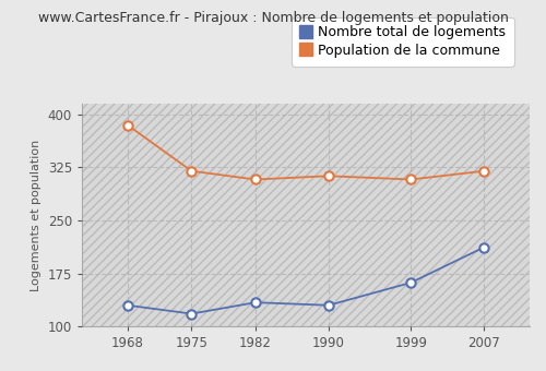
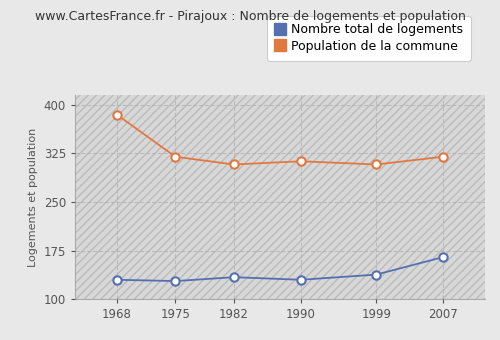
Nombre total de logements/1975: 118 -> 128
Nombre total de logements/1999: 162 -> 138
Nombre total de logements/2007: 212 -> 165
